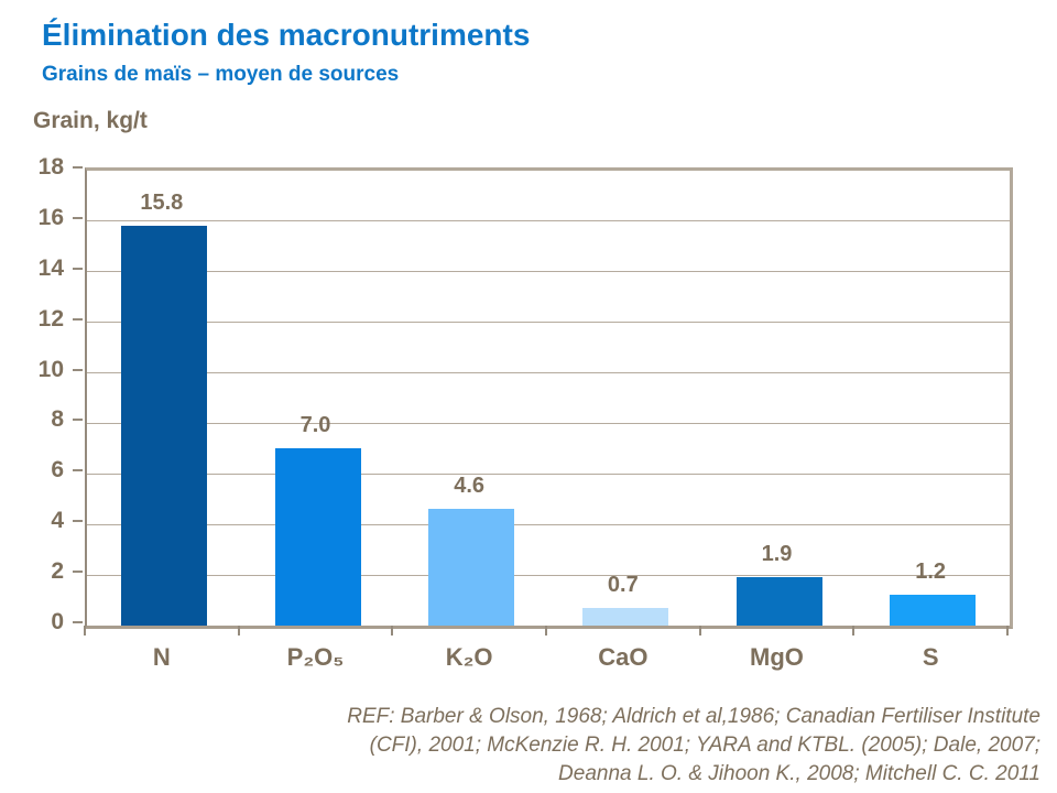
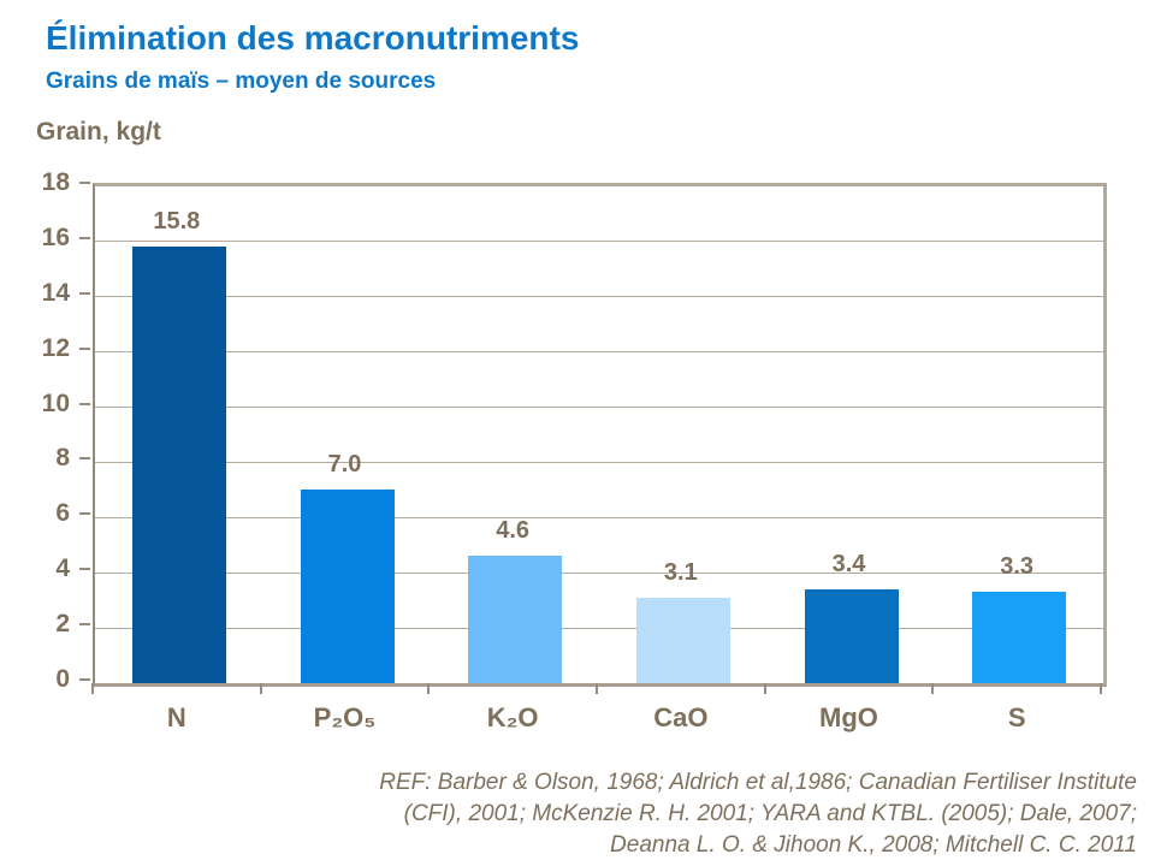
CaO: 0.7 -> 3.1
MgO: 1.9 -> 3.4
S: 1.2 -> 3.3
